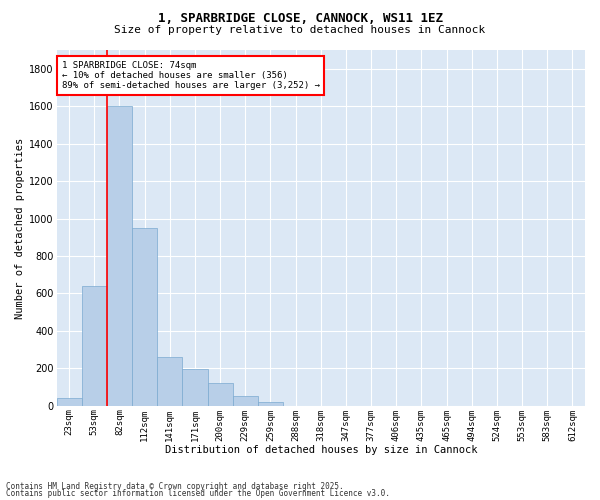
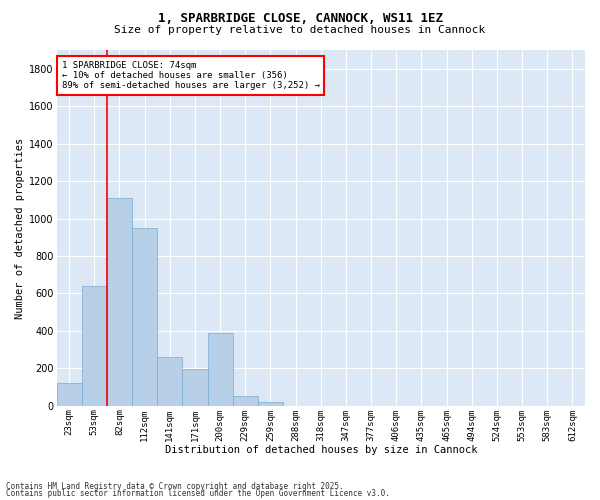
23sqm: 40 -> 120
82sqm: 1600 -> 1110
200sqm: 120 -> 390
